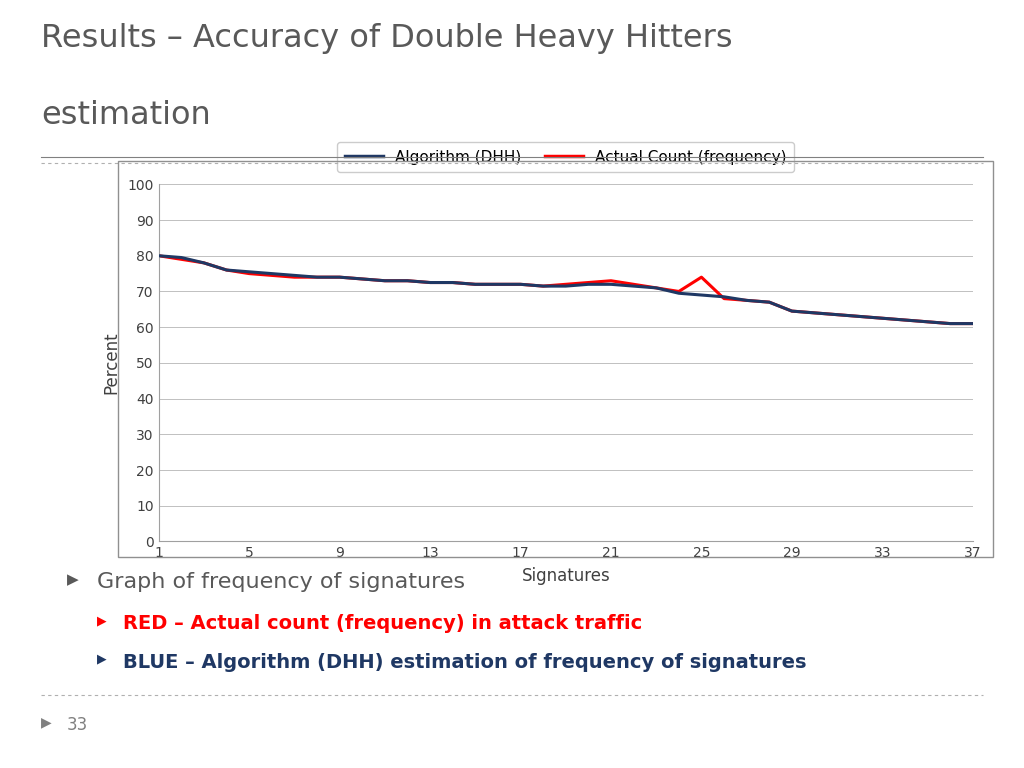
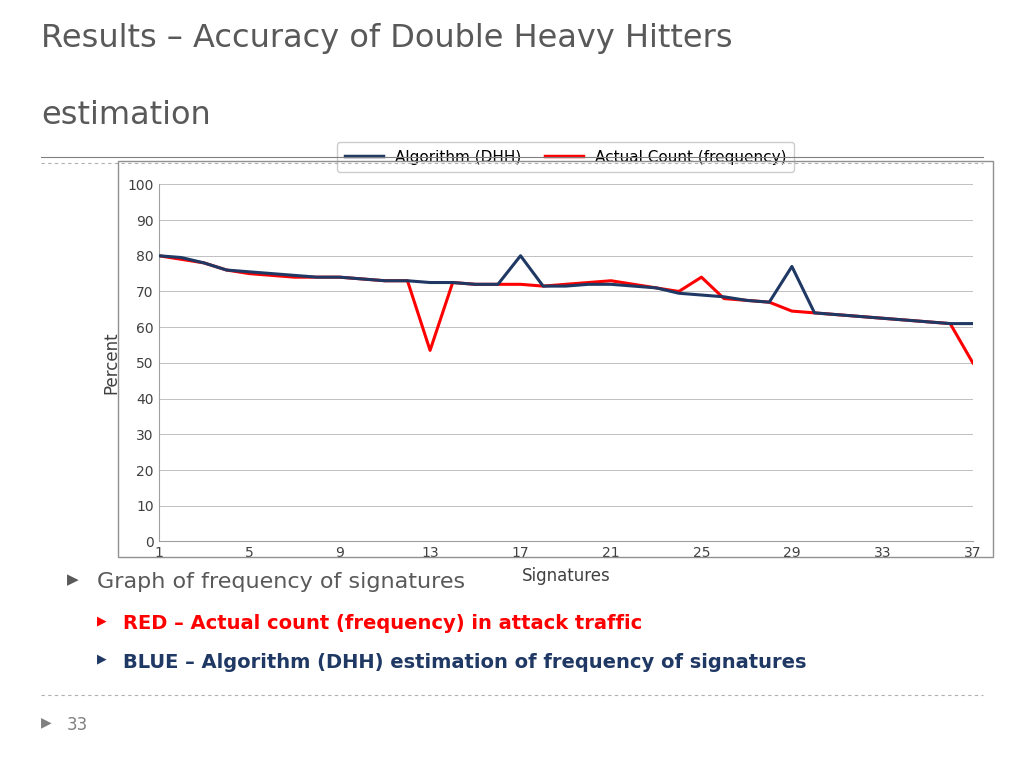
Actual Count (frequency)/13: 72.5 -> 53.5
Algorithm (DHH)/17: 72.0 -> 80.0
Algorithm (DHH)/29: 64.5 -> 77.0
Actual Count (frequency)/37: 61.0 -> 50.0
